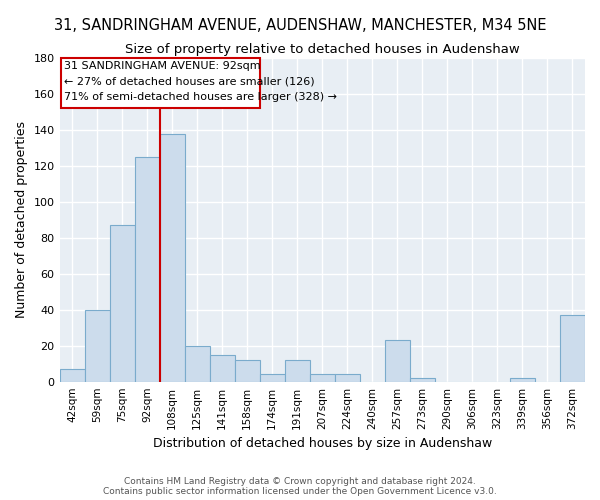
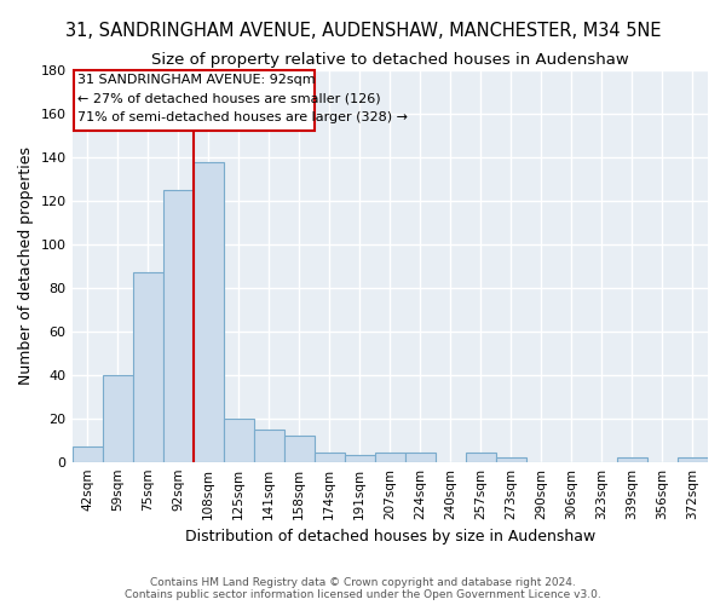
191sqm: 12 -> 3
257sqm: 23 -> 4
372sqm: 37 -> 2
